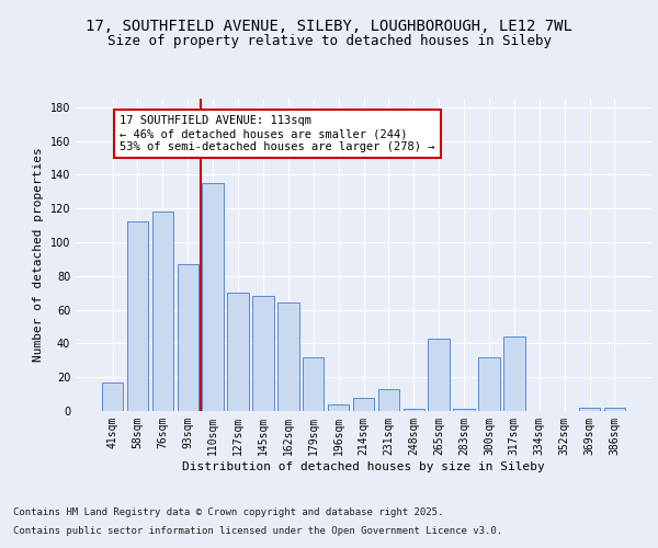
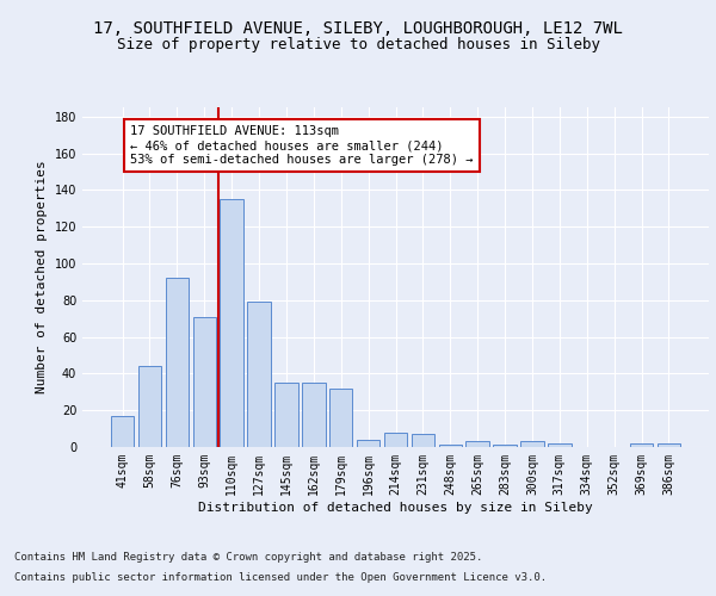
58sqm: 112 -> 44
76sqm: 118 -> 92
93sqm: 87 -> 71
127sqm: 70 -> 79
145sqm: 68 -> 35
162sqm: 64 -> 35
231sqm: 13 -> 7
265sqm: 43 -> 3
300sqm: 32 -> 3
317sqm: 44 -> 2
